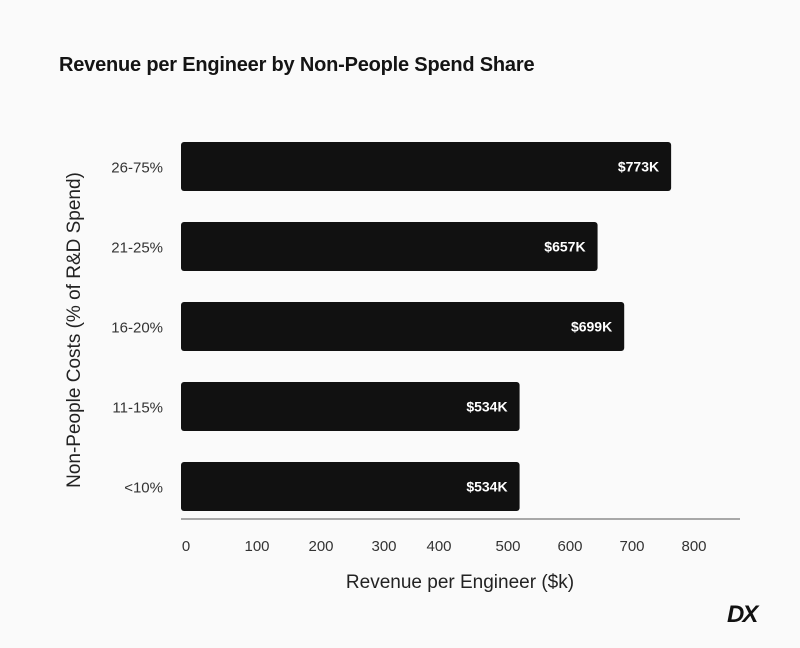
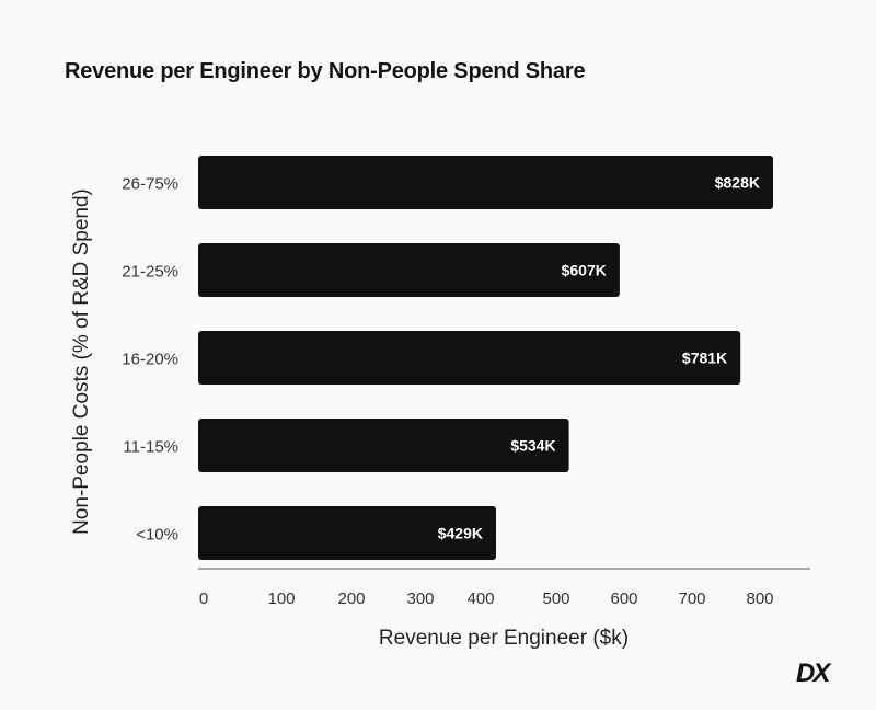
26-75%: $773K -> $828K
21-25%: $657K -> $607K
16-20%: $699K -> $781K
<10%: $534K -> $429K
